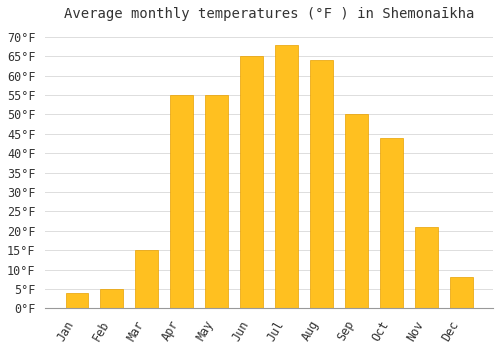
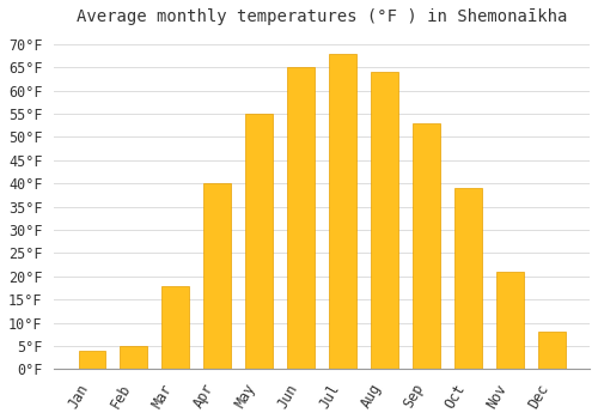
Mar: 15°F -> 18°F
Apr: 55°F -> 40°F
Sep: 50°F -> 53°F
Oct: 44°F -> 39°F
